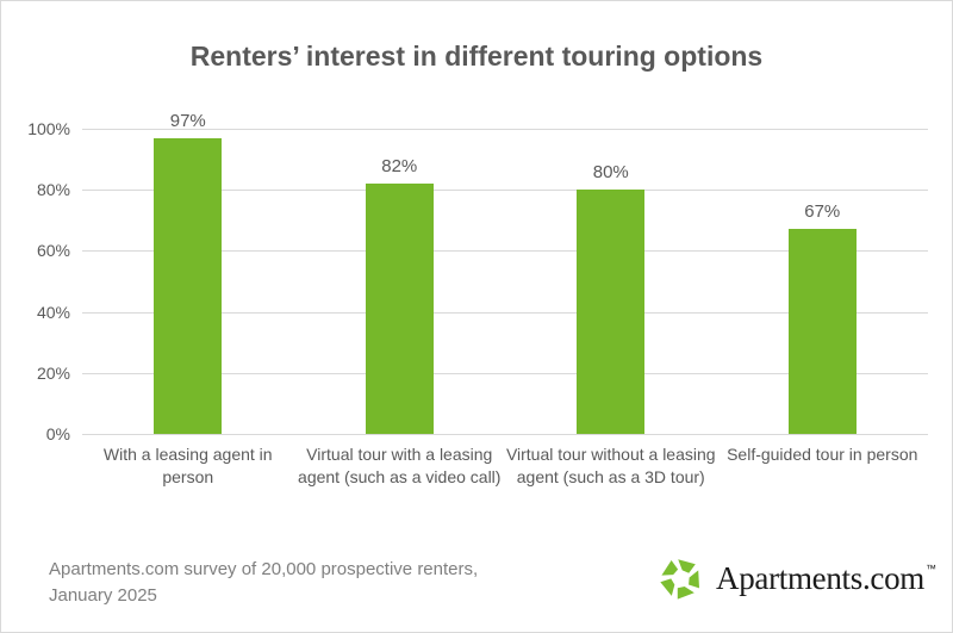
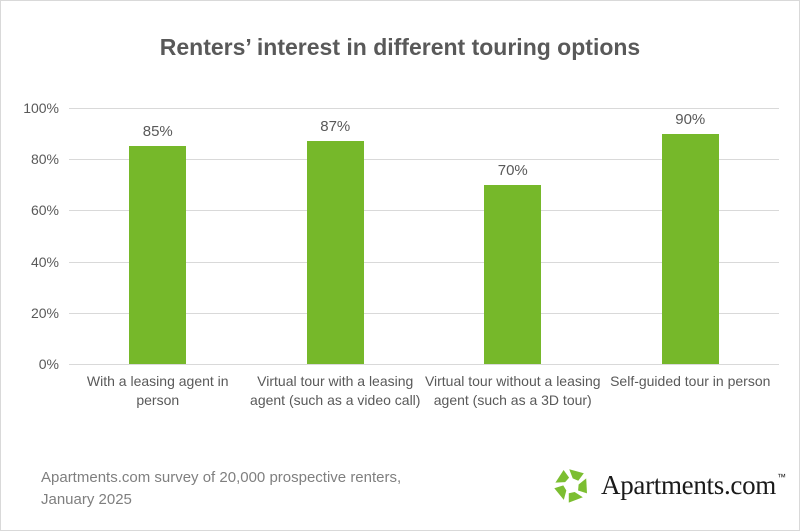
With a leasing agent in person: 97% -> 85%
Virtual tour with a leasing agent (such as a video call): 82% -> 87%
Virtual tour without a leasing agent (such as a 3D tour): 80% -> 70%
Self-guided tour in person: 67% -> 90%
